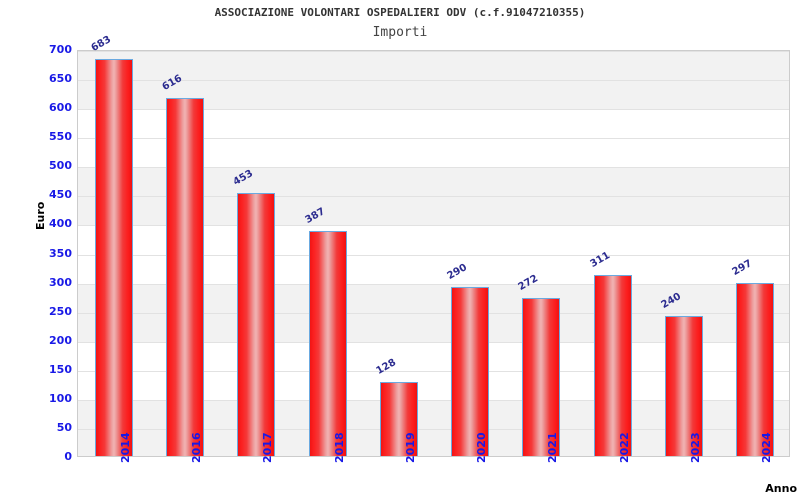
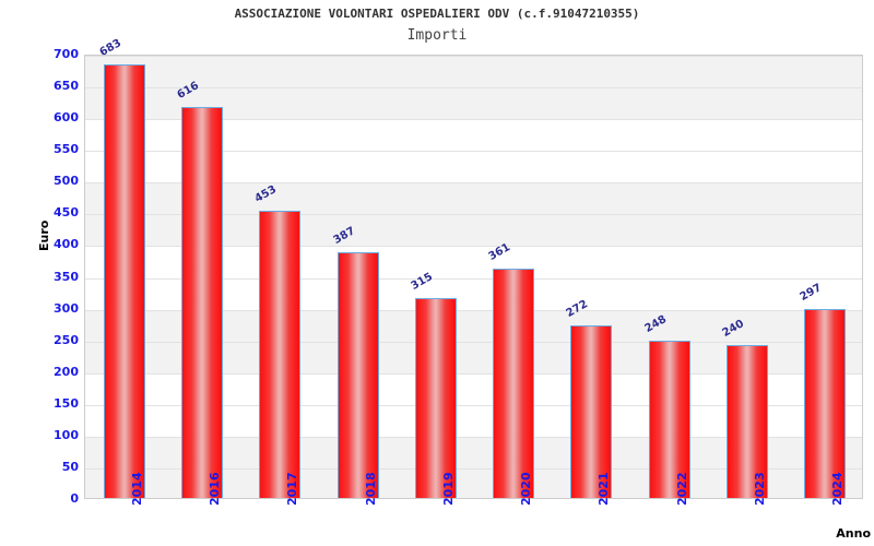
2019: 128 -> 315
2020: 290 -> 361
2022: 311 -> 248
